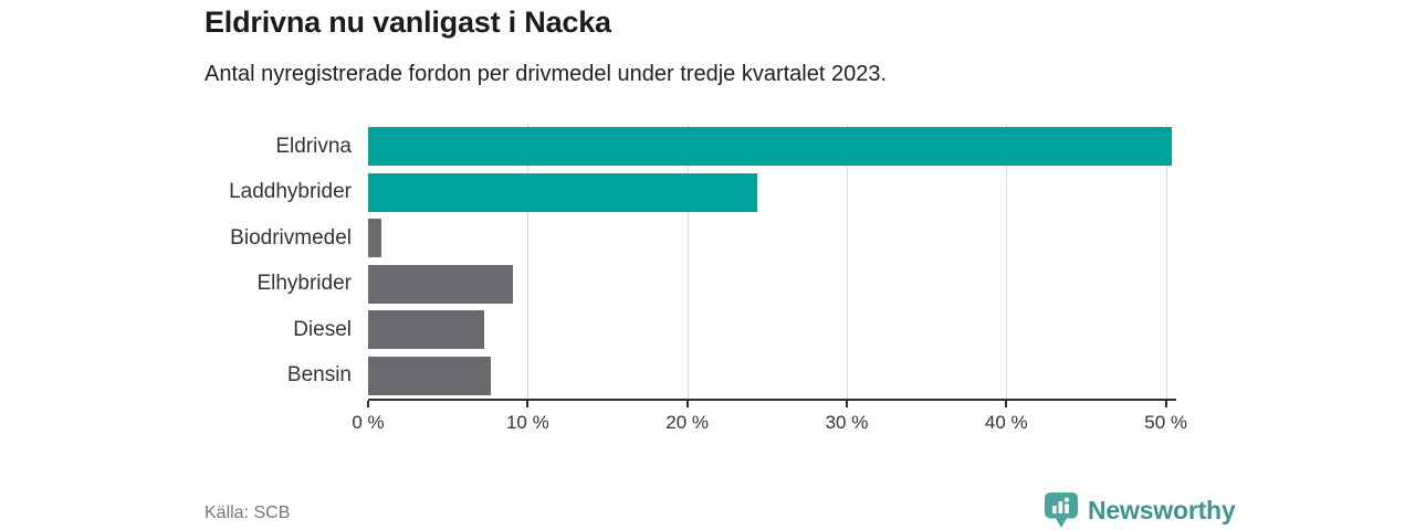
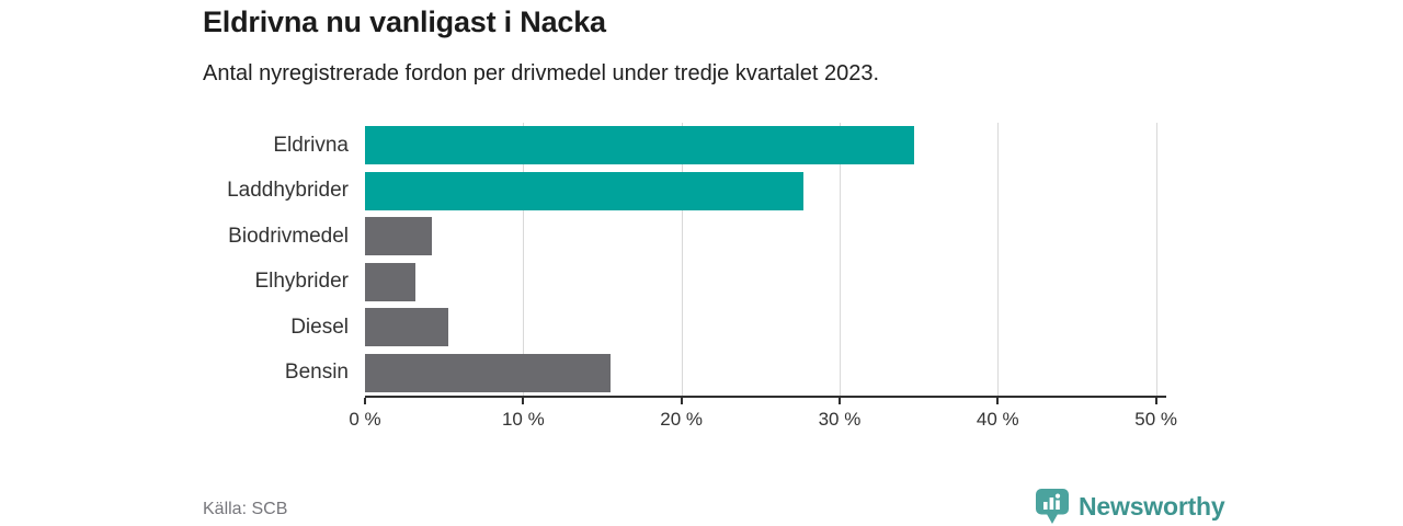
Eldrivna: 50.4% -> 34.7%
Laddhybrider: 24.4% -> 27.7%
Biodrivmedel: 0.8% -> 4.2%
Elhybrider: 9.1% -> 3.2%
Diesel: 7.3% -> 5.3%
Bensin: 7.7% -> 15.5%
